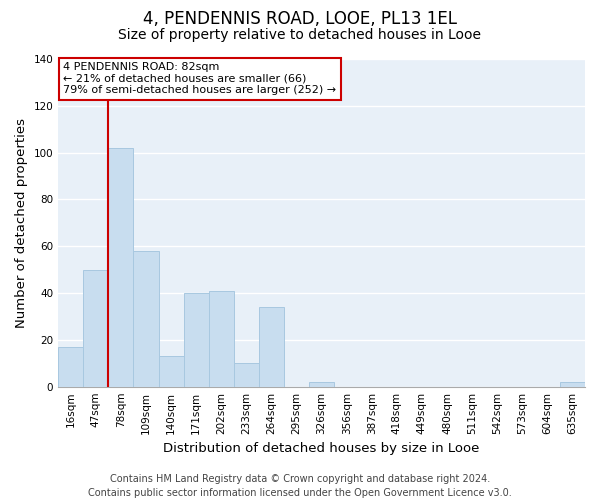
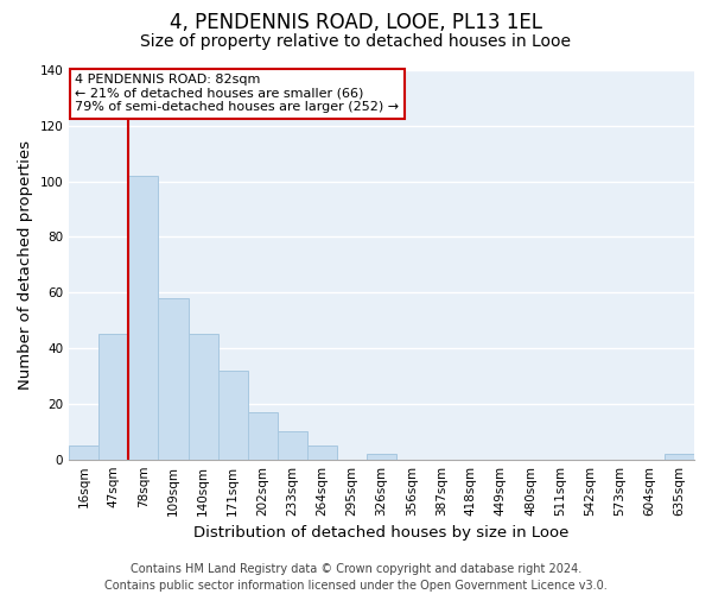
16sqm: 17 -> 5
47sqm: 50 -> 45
140sqm: 13 -> 45
171sqm: 40 -> 32
202sqm: 41 -> 17
264sqm: 34 -> 5
